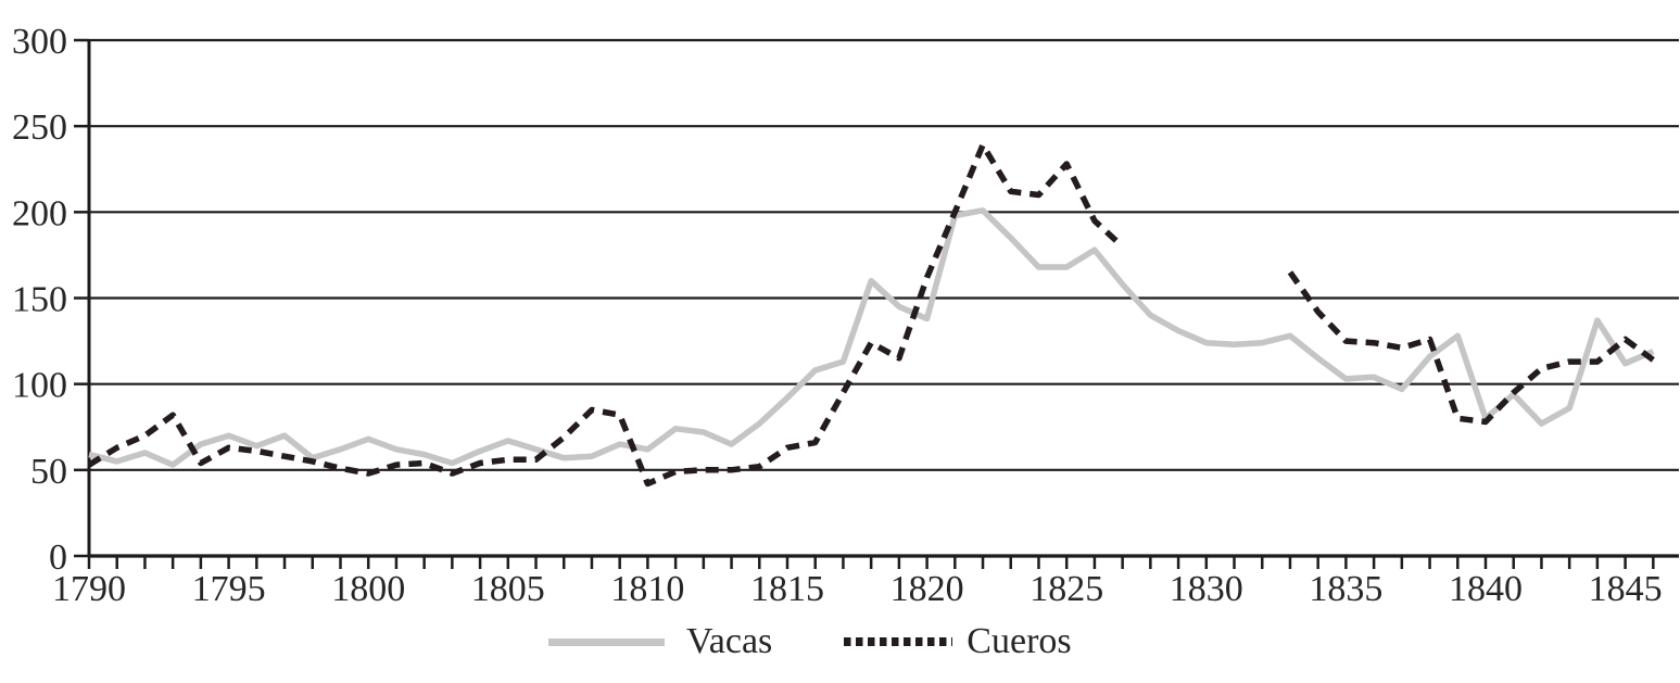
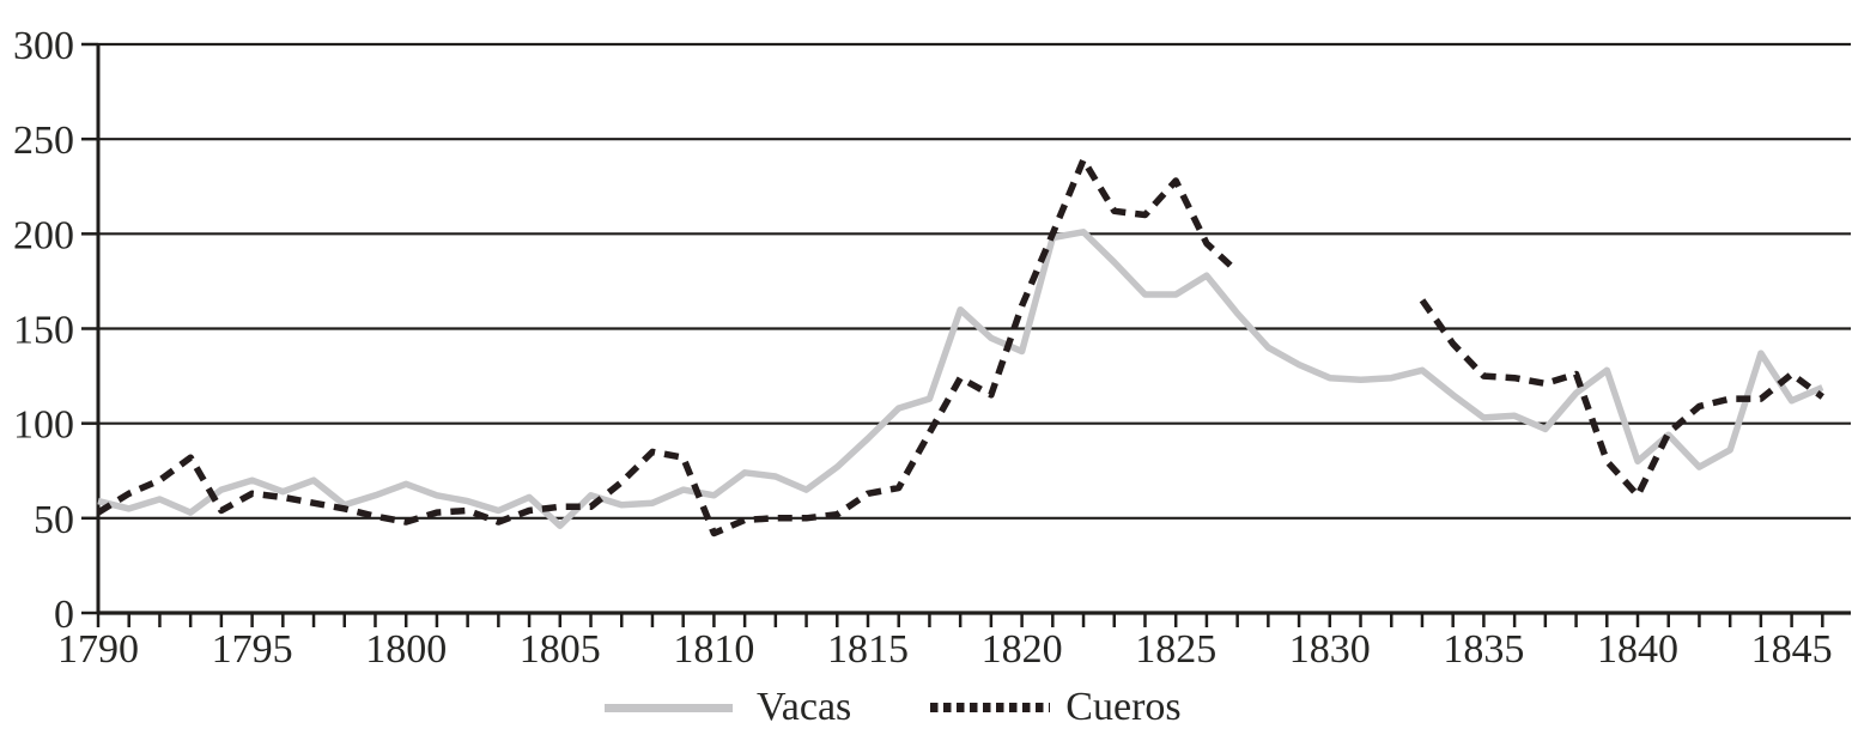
Vacas/1805: 67 -> 46
Cueros/1840: 78 -> 62
